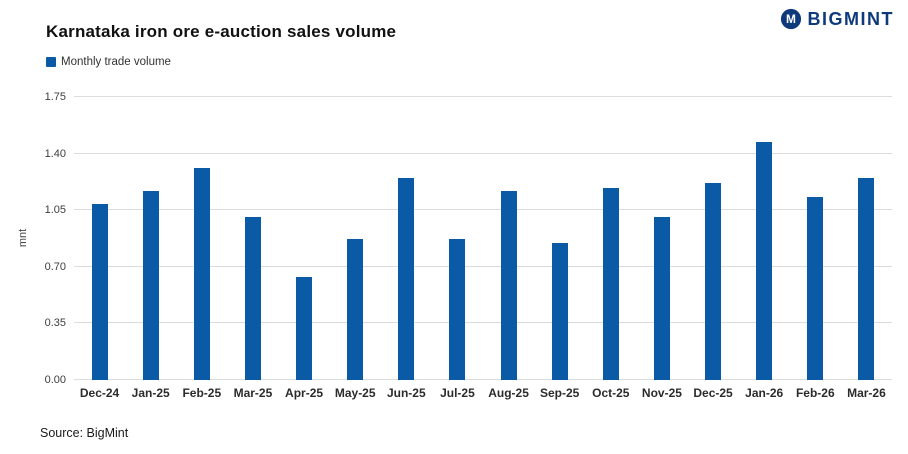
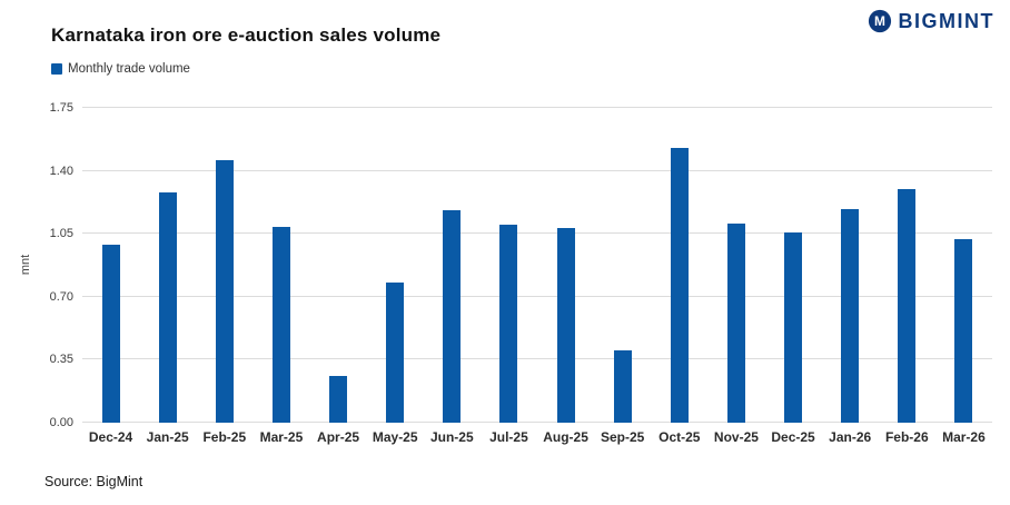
Dec-24: 1.09 -> 0.99
Jan-25: 1.17 -> 1.28
Feb-25: 1.31 -> 1.46
Mar-25: 1.01 -> 1.09
Apr-25: 0.64 -> 0.26
May-25: 0.87 -> 0.78
Jun-25: 1.25 -> 1.18
Jul-25: 0.87 -> 1.10
Aug-25: 1.17 -> 1.08
Sep-25: 0.85 -> 0.40
Oct-25: 1.19 -> 1.53
Nov-25: 1.01 -> 1.11
Dec-25: 1.22 -> 1.06
Jan-26: 1.47 -> 1.19
Feb-26: 1.13 -> 1.30
Mar-26: 1.25 -> 1.02
